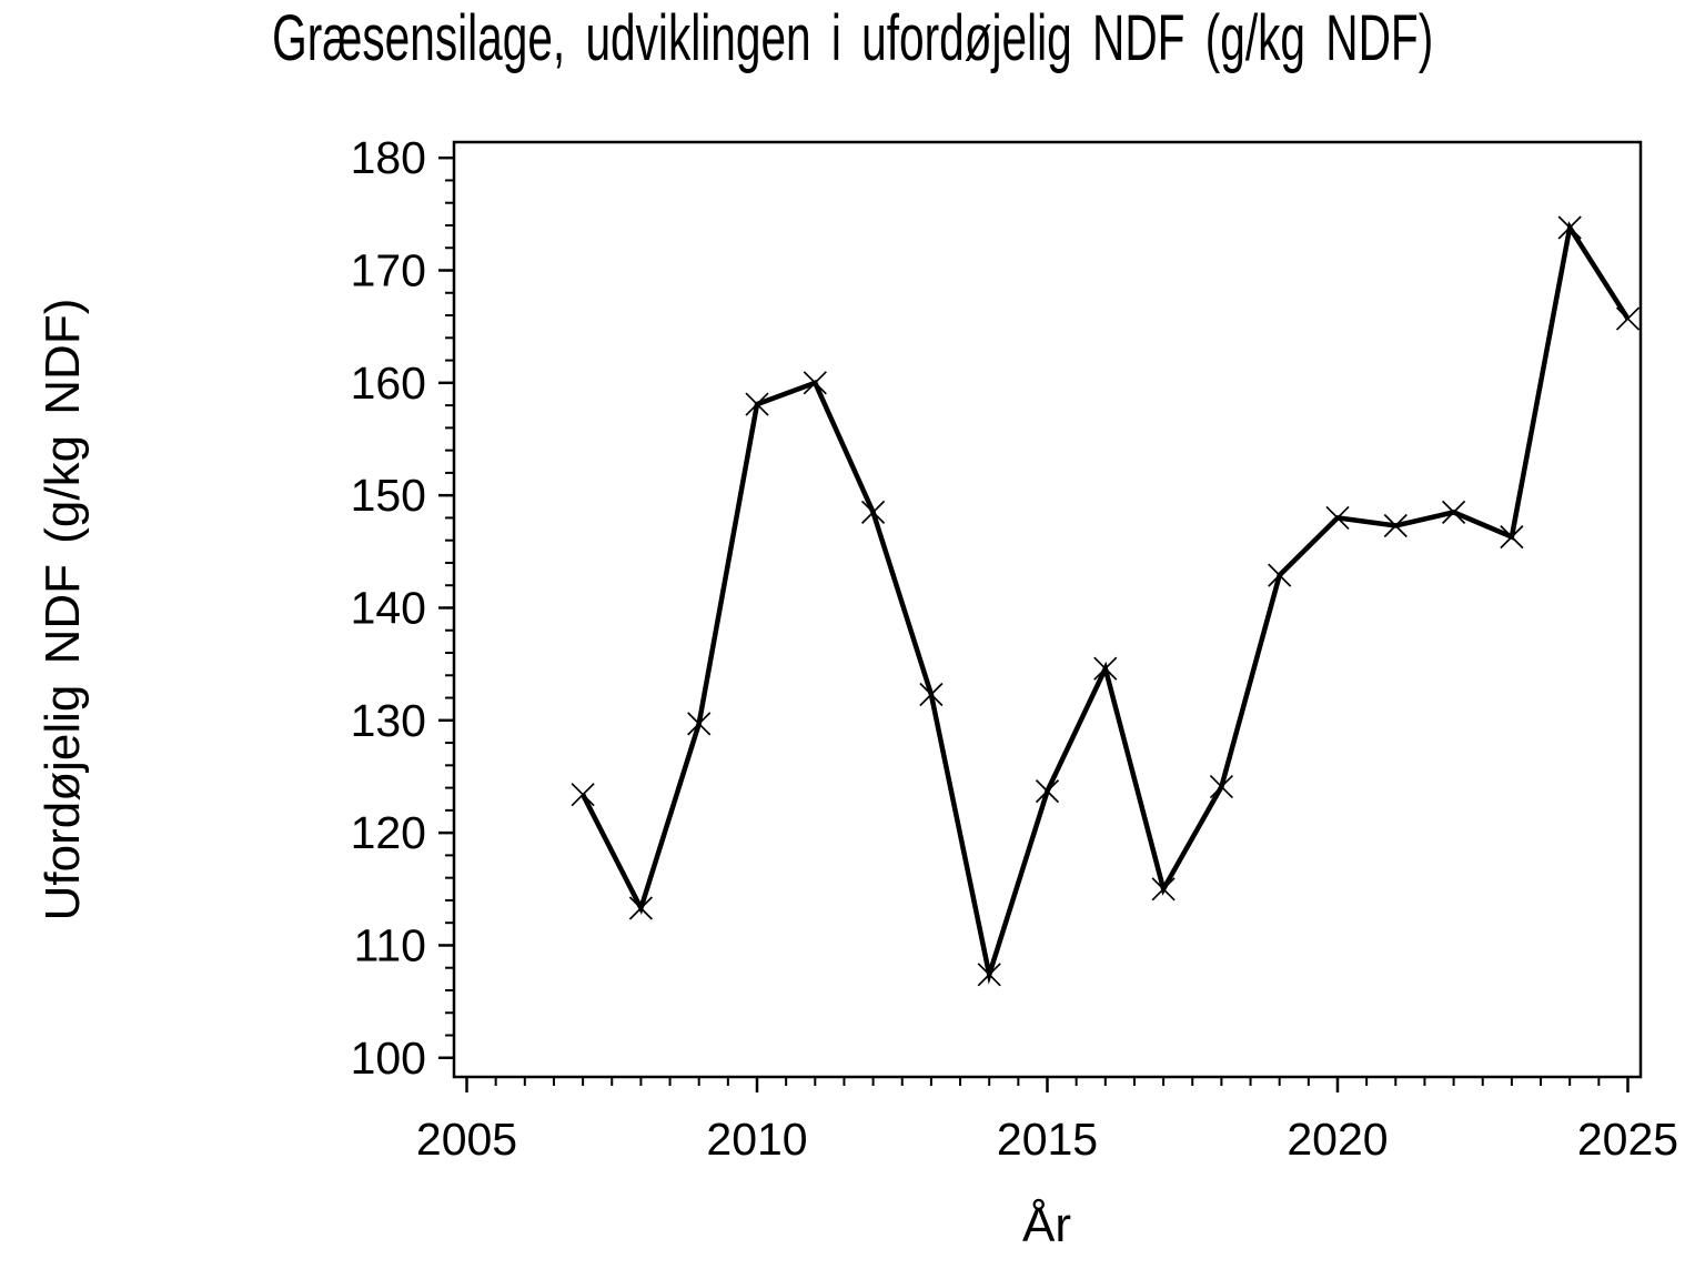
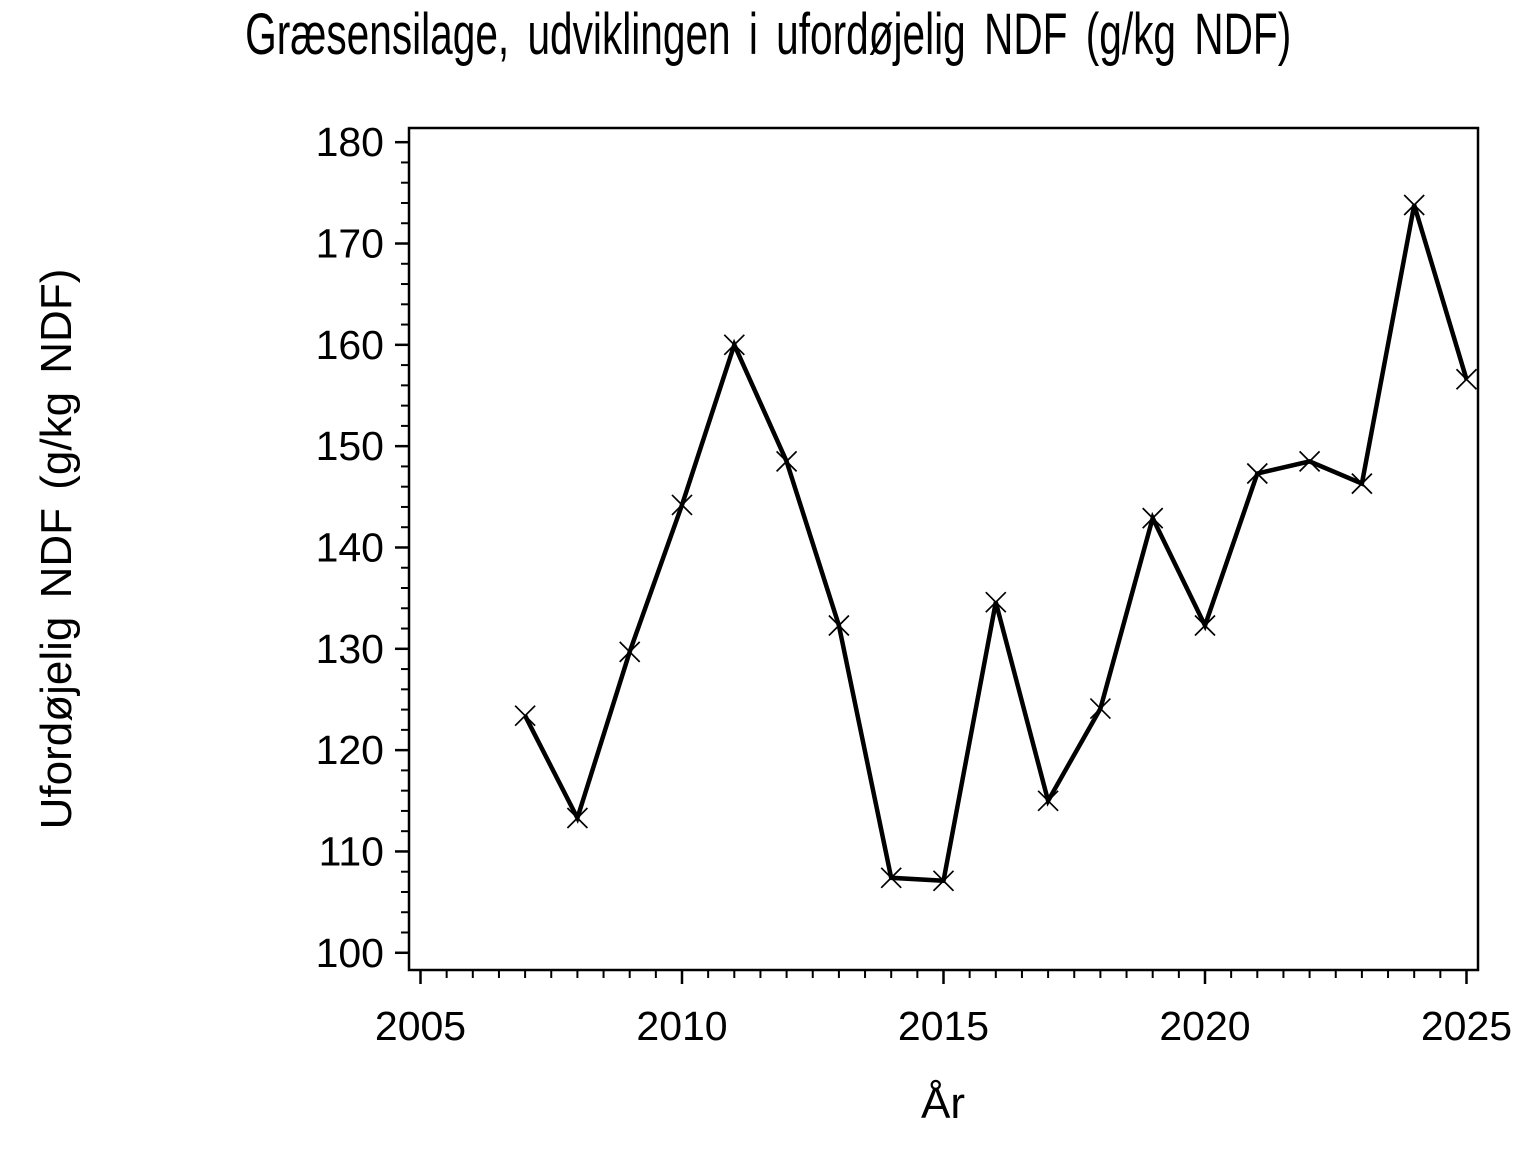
2010: 158.1 -> 144.2
2015: 123.7 -> 107.1
2020: 148.0 -> 132.3
2025: 165.7 -> 156.6
